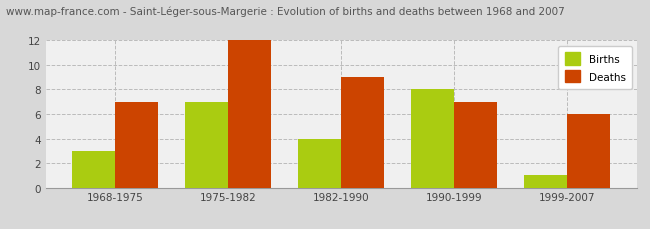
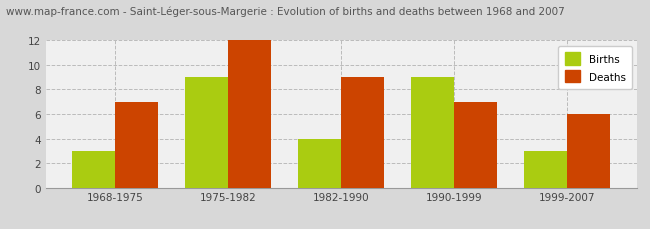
Births/1975-1982: 7 -> 9
Births/1990-1999: 8 -> 9
Births/1999-2007: 1 -> 3
